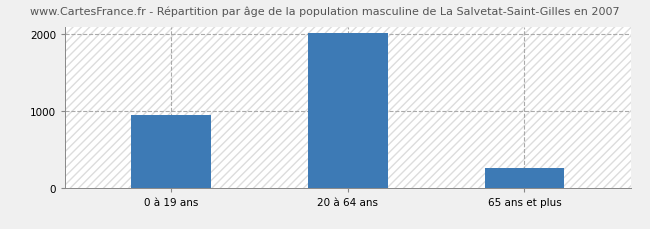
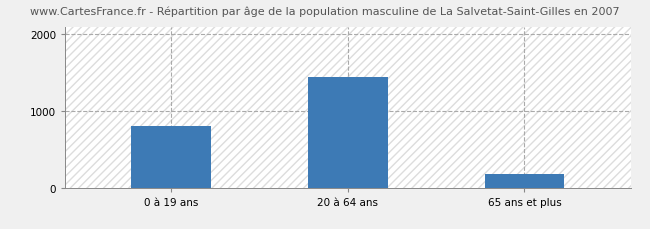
0 à 19 ans: 950 -> 800
20 à 64 ans: 2020 -> 1440
65 ans et plus: 250 -> 180
